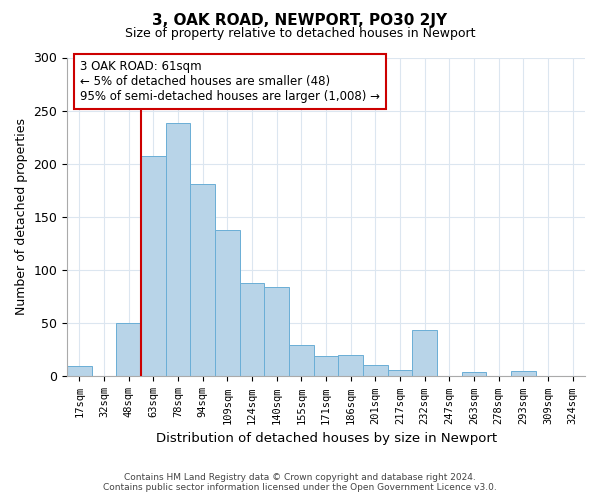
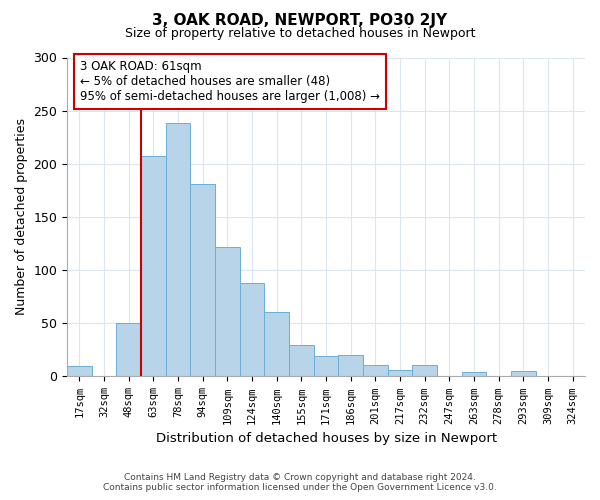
109sqm: 138 -> 122
140sqm: 84 -> 61
232sqm: 44 -> 11
